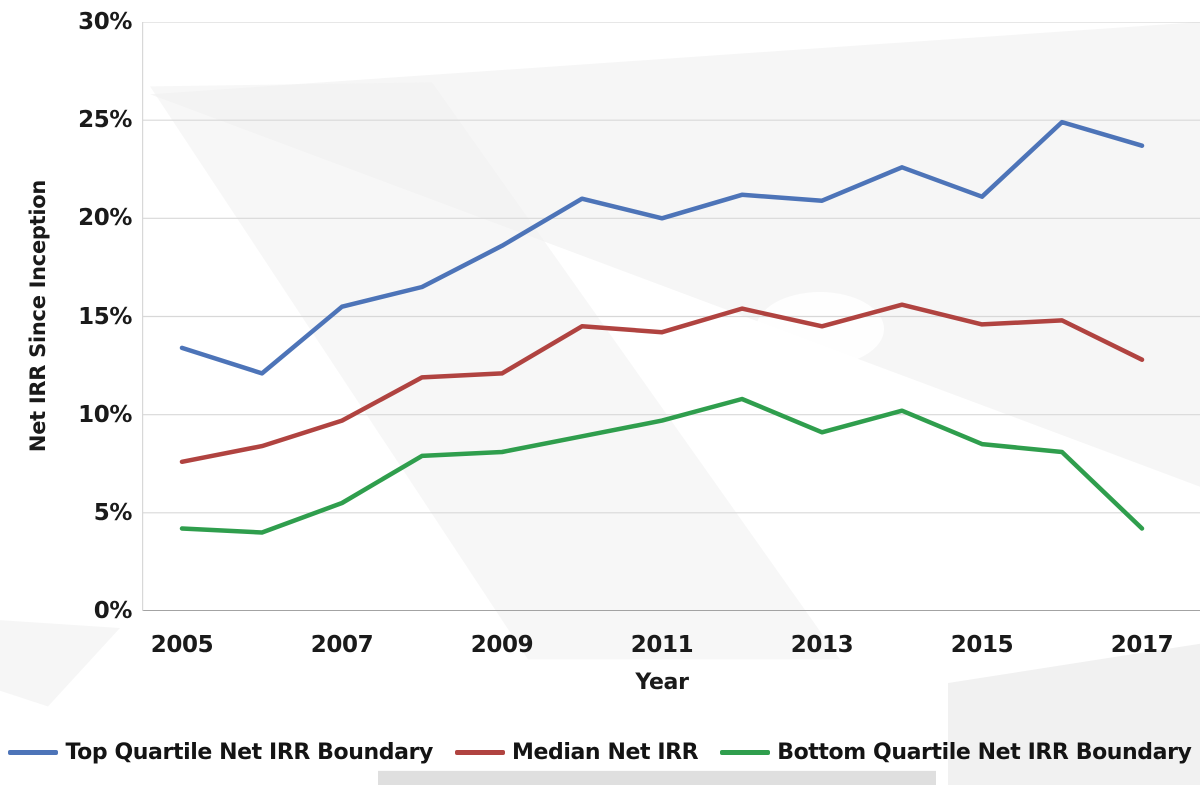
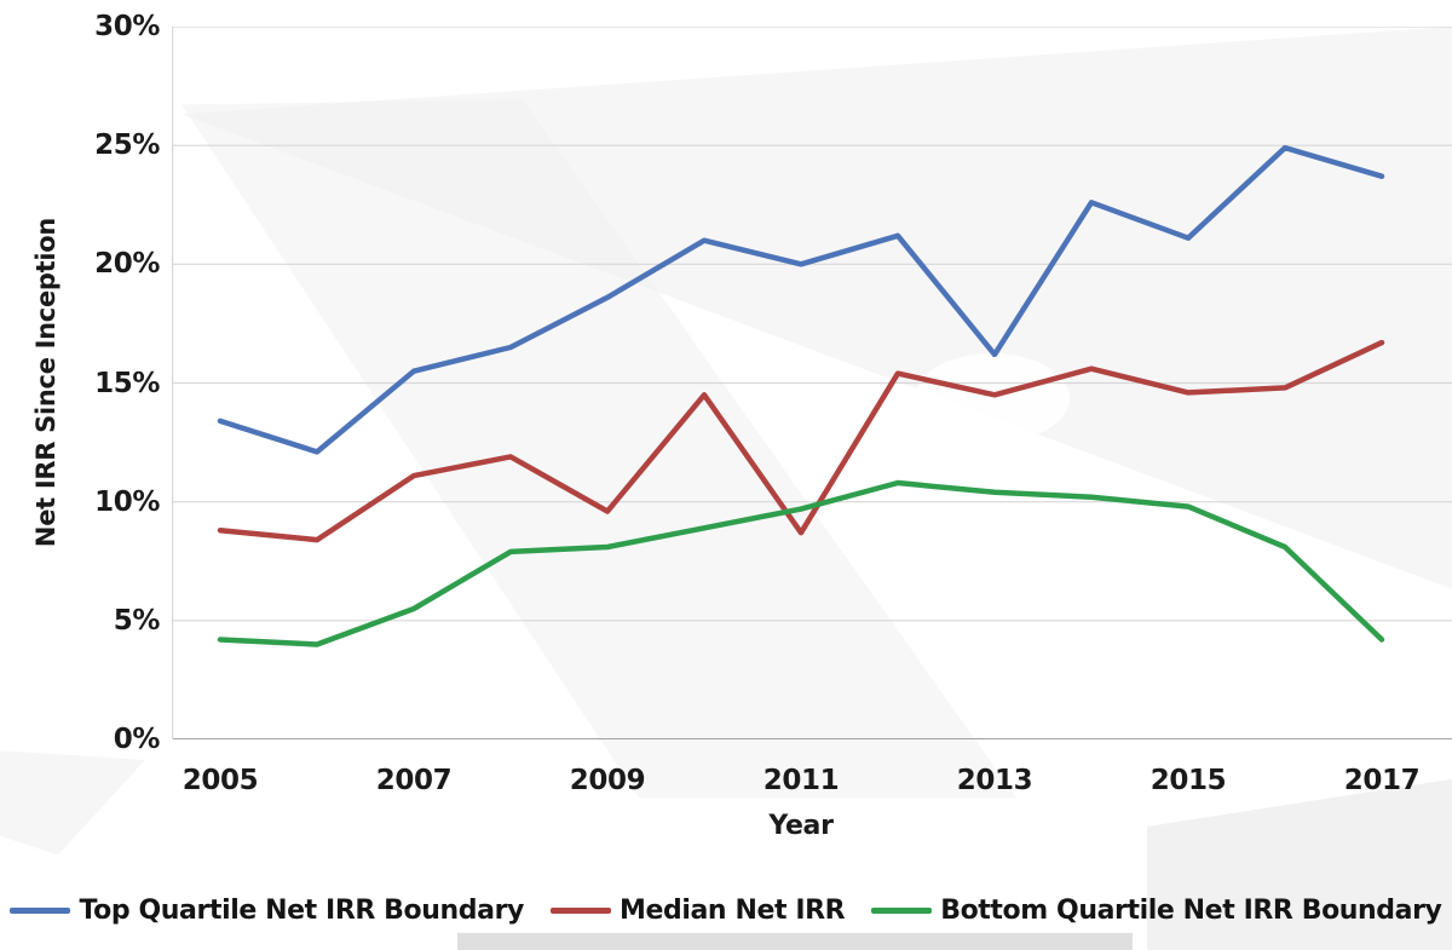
Median Net IRR/2005: 7.6% -> 8.8%
Median Net IRR/2007: 9.7% -> 11.1%
Median Net IRR/2009: 12.1% -> 9.6%
Median Net IRR/2011: 14.2% -> 8.7%
Top Quartile Net IRR Boundary/2013: 20.9% -> 16.2%
Bottom Quartile Net IRR Boundary/2013: 9.1% -> 10.4%
Bottom Quartile Net IRR Boundary/2015: 8.5% -> 9.8%
Median Net IRR/2017: 12.8% -> 16.7%
